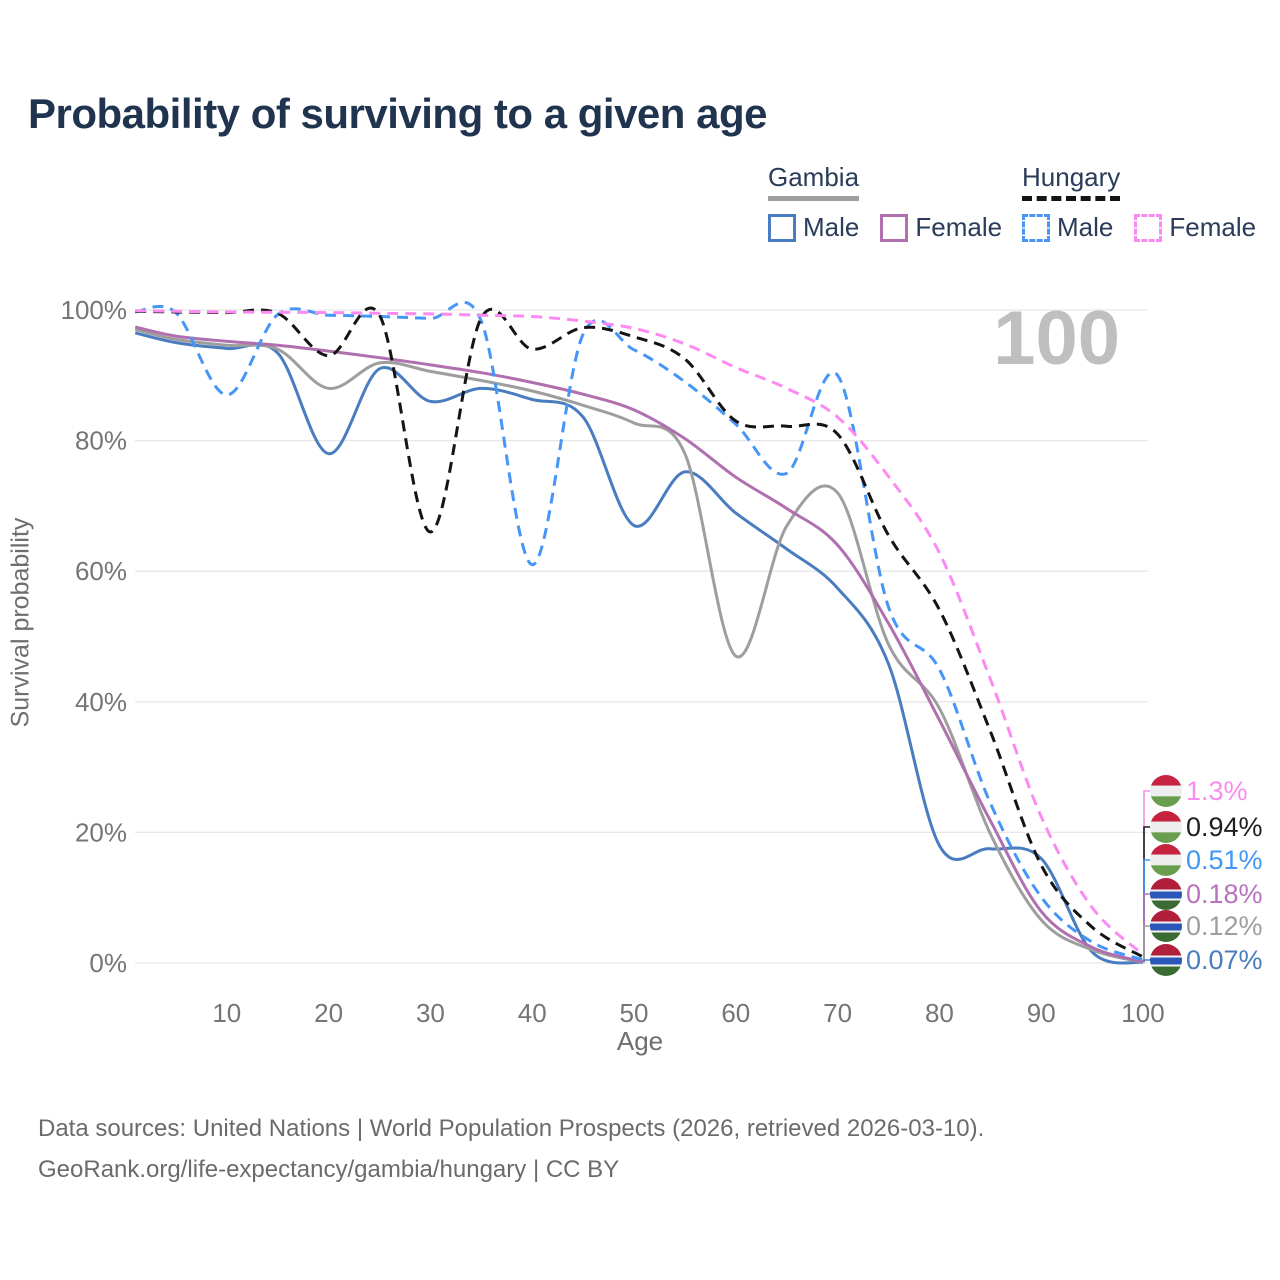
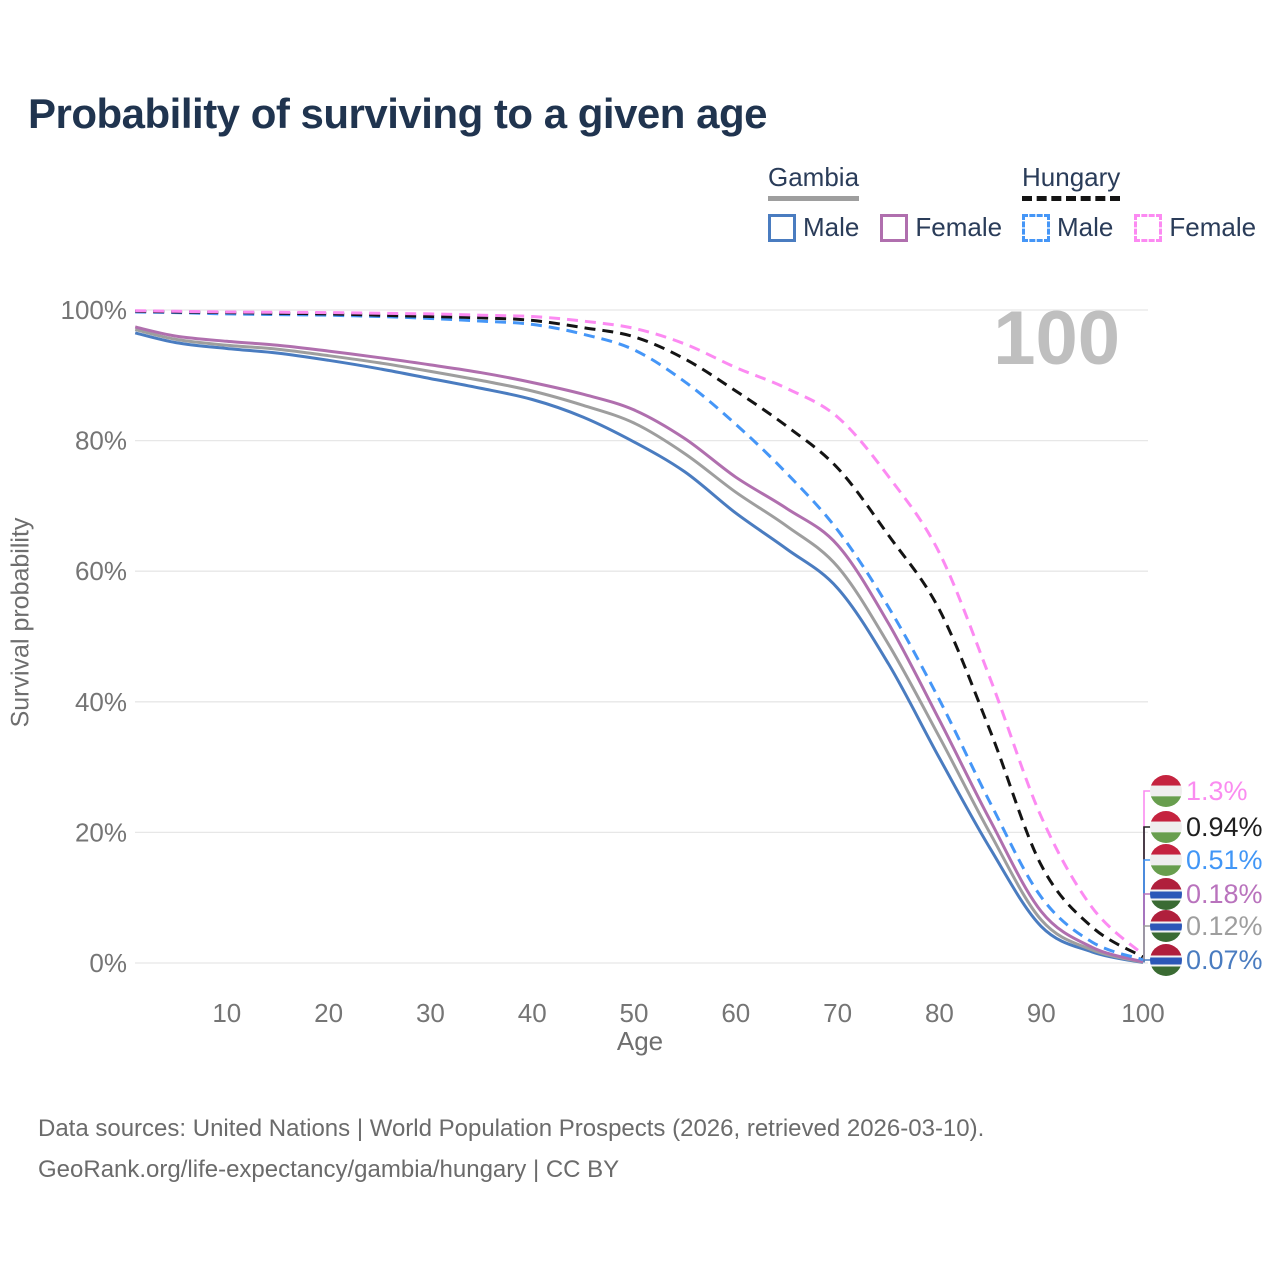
Hungary Male/10: 87% -> 99%
Gambia Male/20: 78% -> 92%
Gambia/20: 88% -> 93%
Hungary/20: 93% -> 99%
Gambia Male/30: 86% -> 90%
Hungary/30: 66% -> 99%
Hungary Male/40: 61% -> 98%
Hungary/40: 94% -> 98%
Gambia Male/50: 67% -> 80%
Gambia/60: 47% -> 72%
Hungary/60: 83% -> 88%
Gambia/70: 72% -> 61%
Hungary Male/70: 90% -> 66%
Hungary/70: 81% -> 76%
Gambia Male/80: 18% -> 31%
Gambia/80: 39% -> 35%
Hungary Male/80: 45% -> 40%
Gambia Male/90: 16% -> 6%
